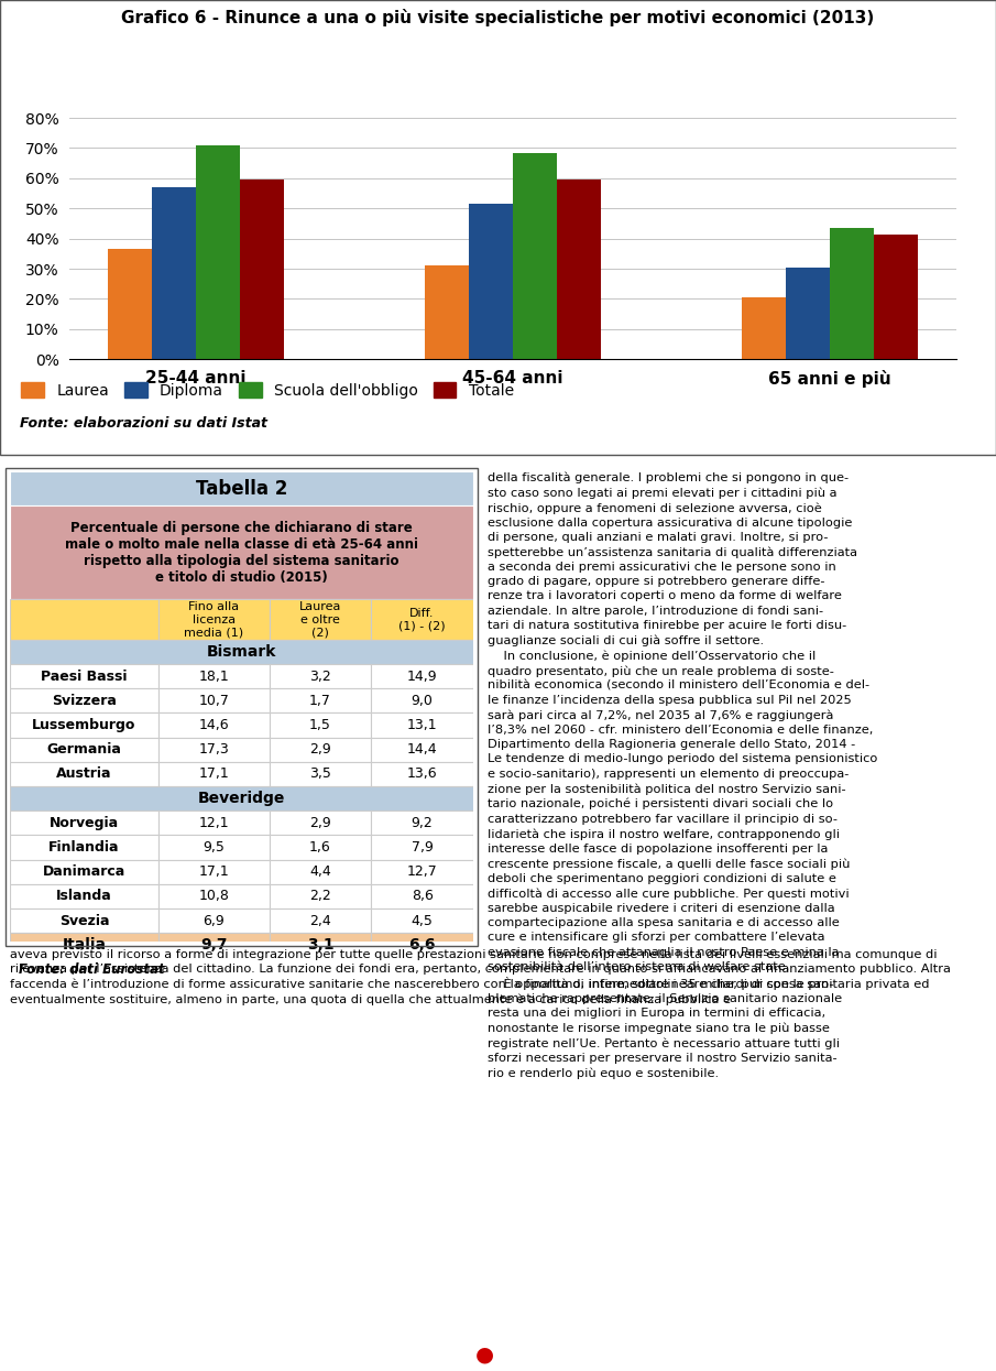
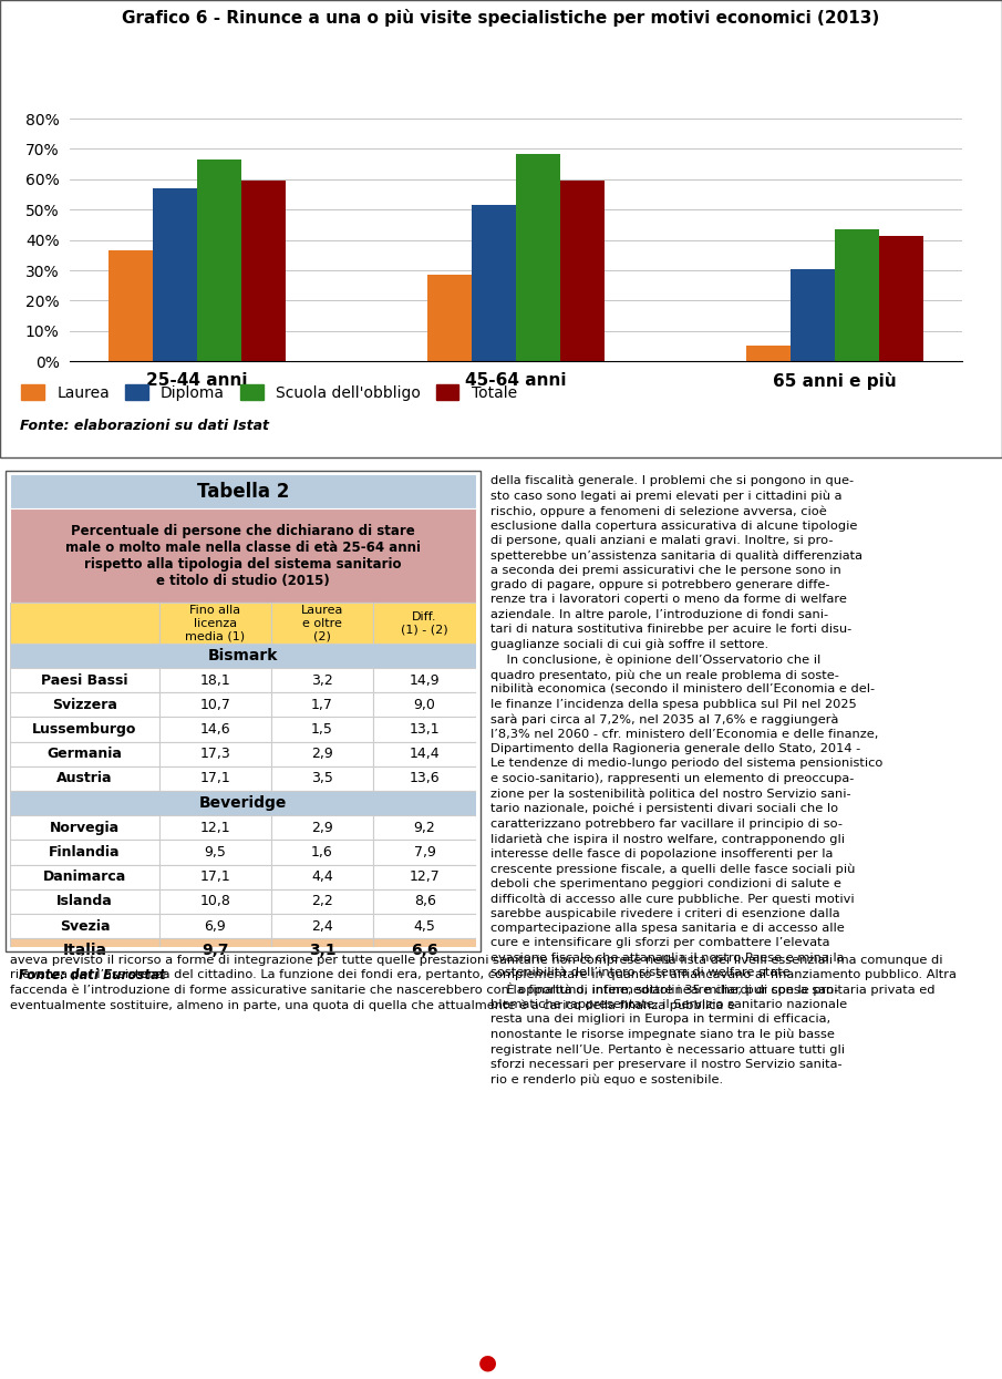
Scuola dell'obbligo/25-44 anni: 71.0% -> 66.5%
Laurea/45-64 anni: 31.0% -> 28.5%
Laurea/65 anni e più: 20.5% -> 5.0%
